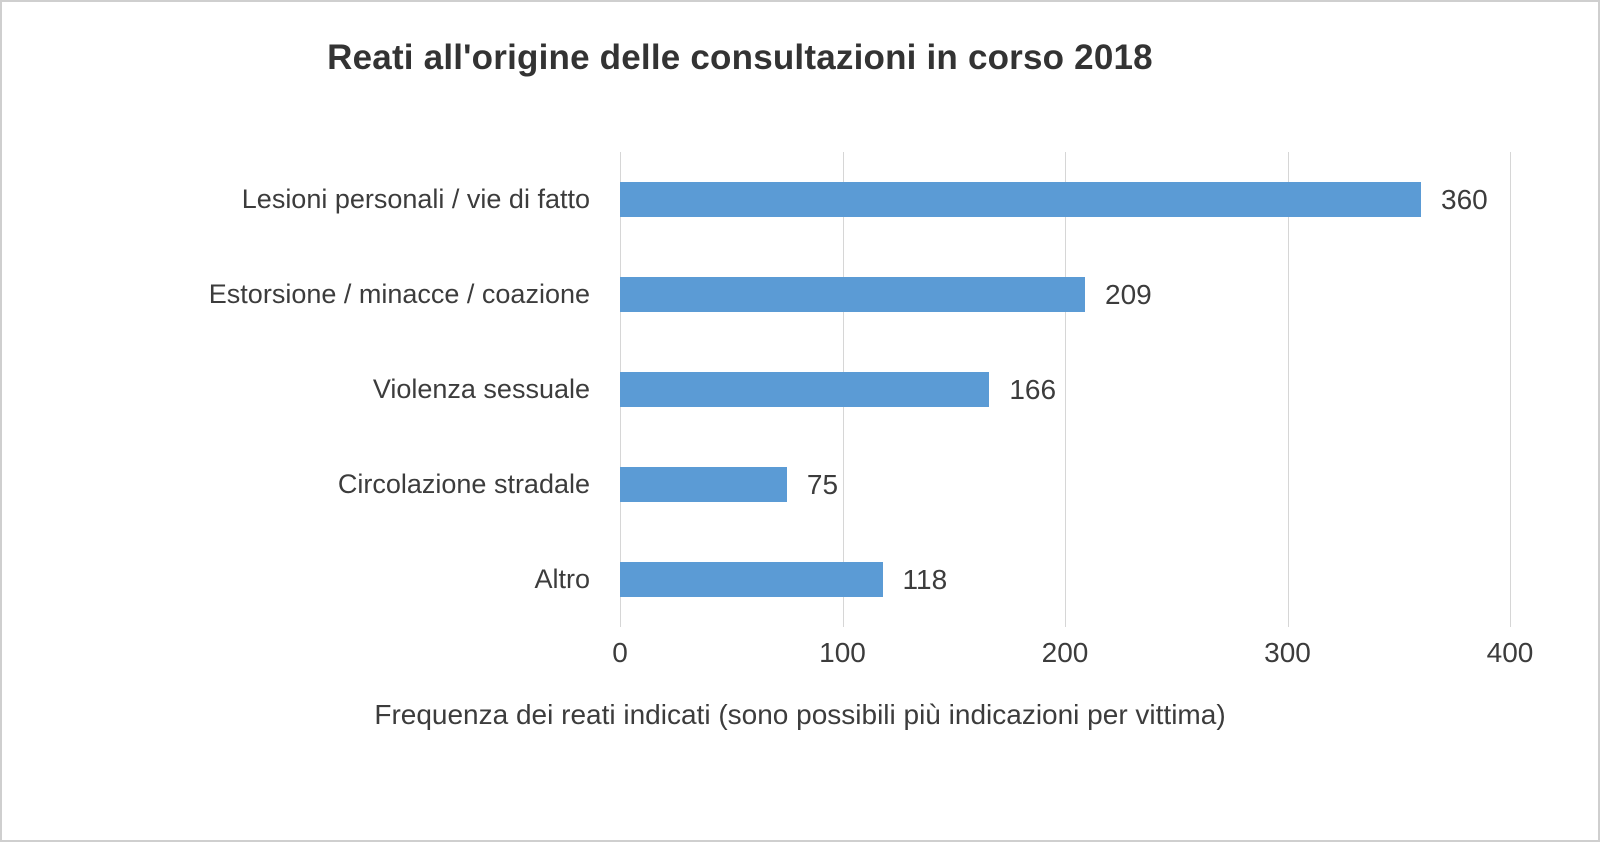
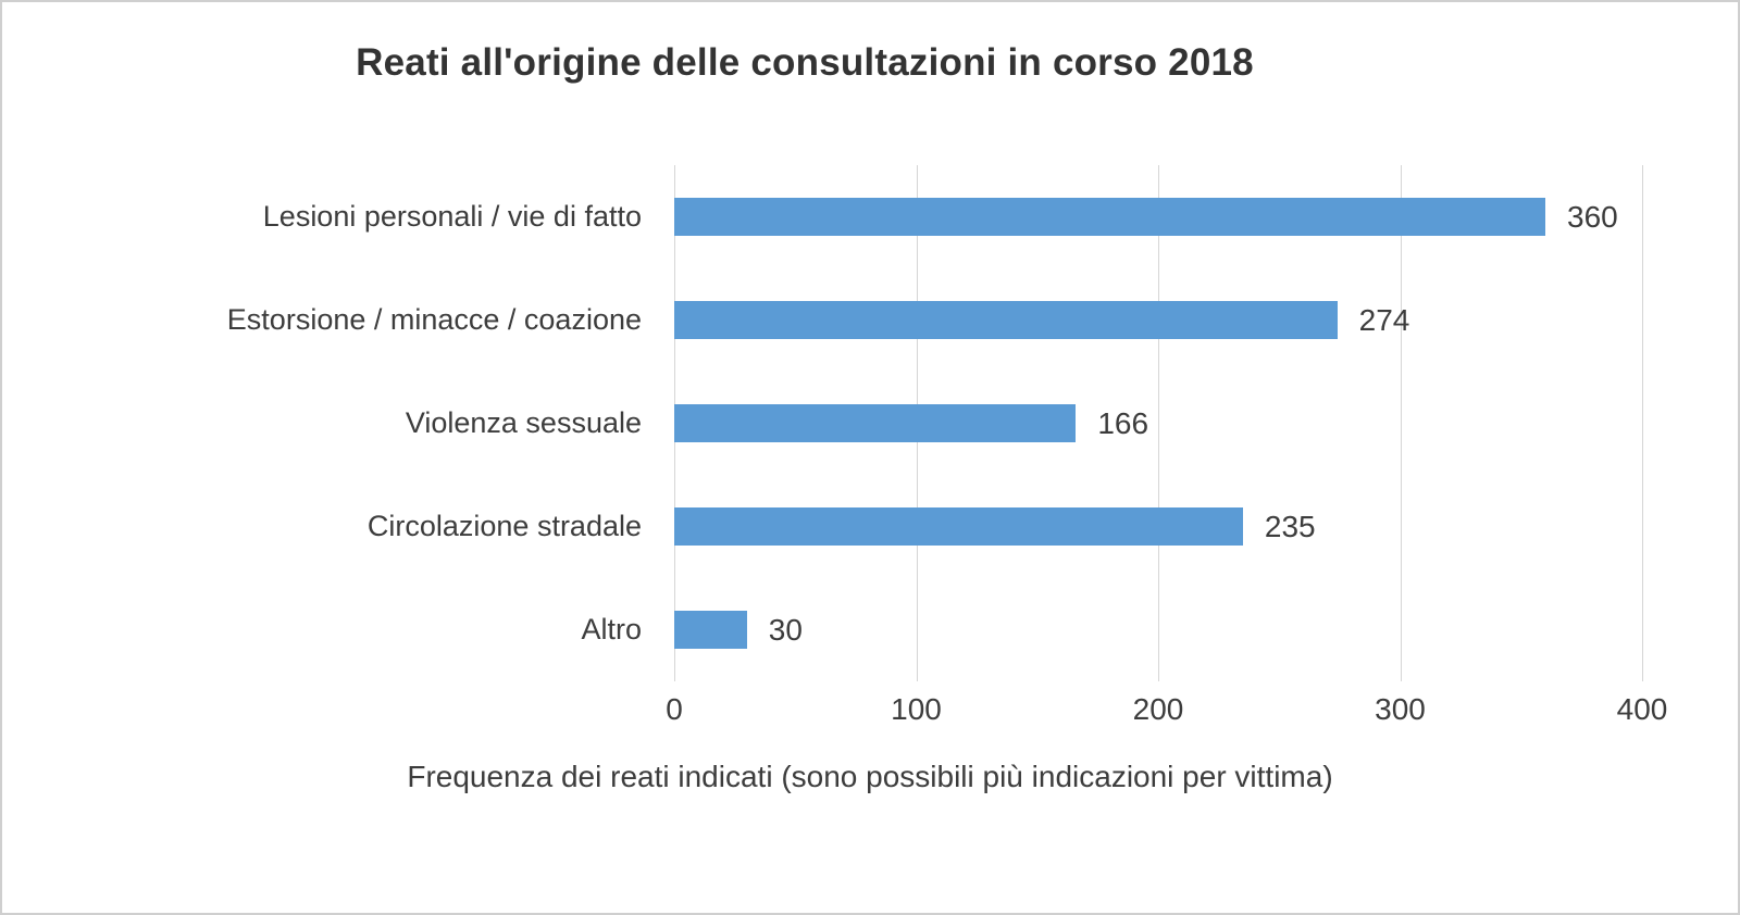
Estorsione / minacce / coazione: 209 -> 274
Circolazione stradale: 75 -> 235
Altro: 118 -> 30
